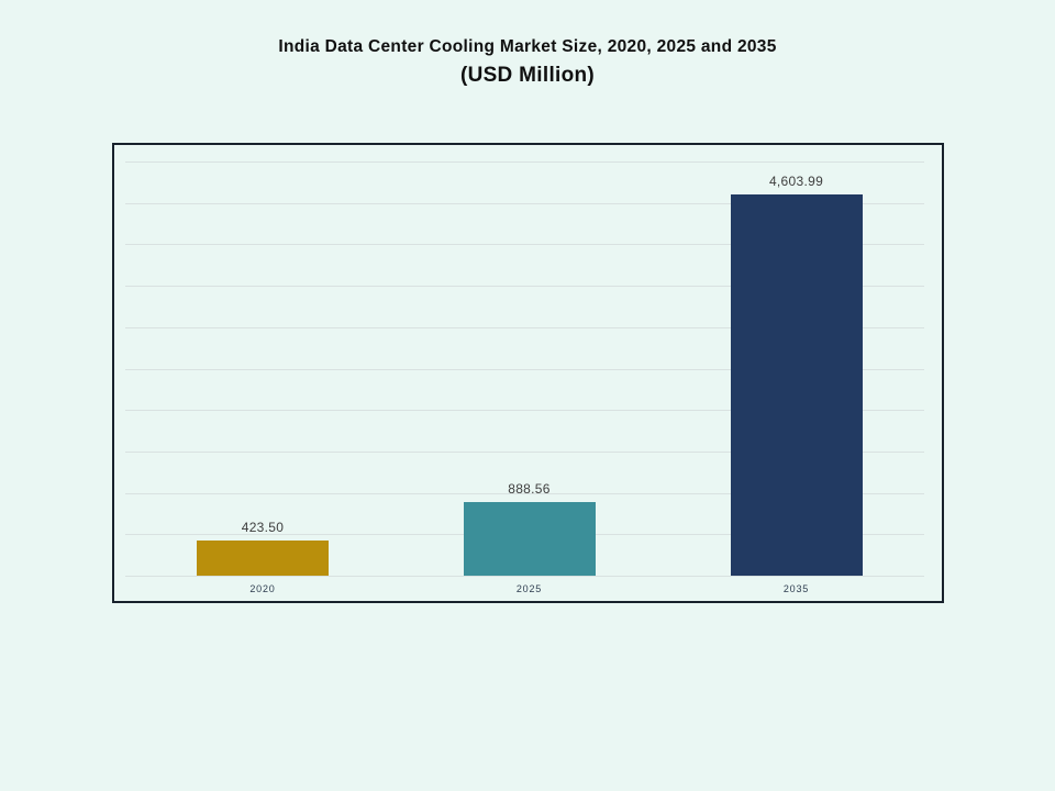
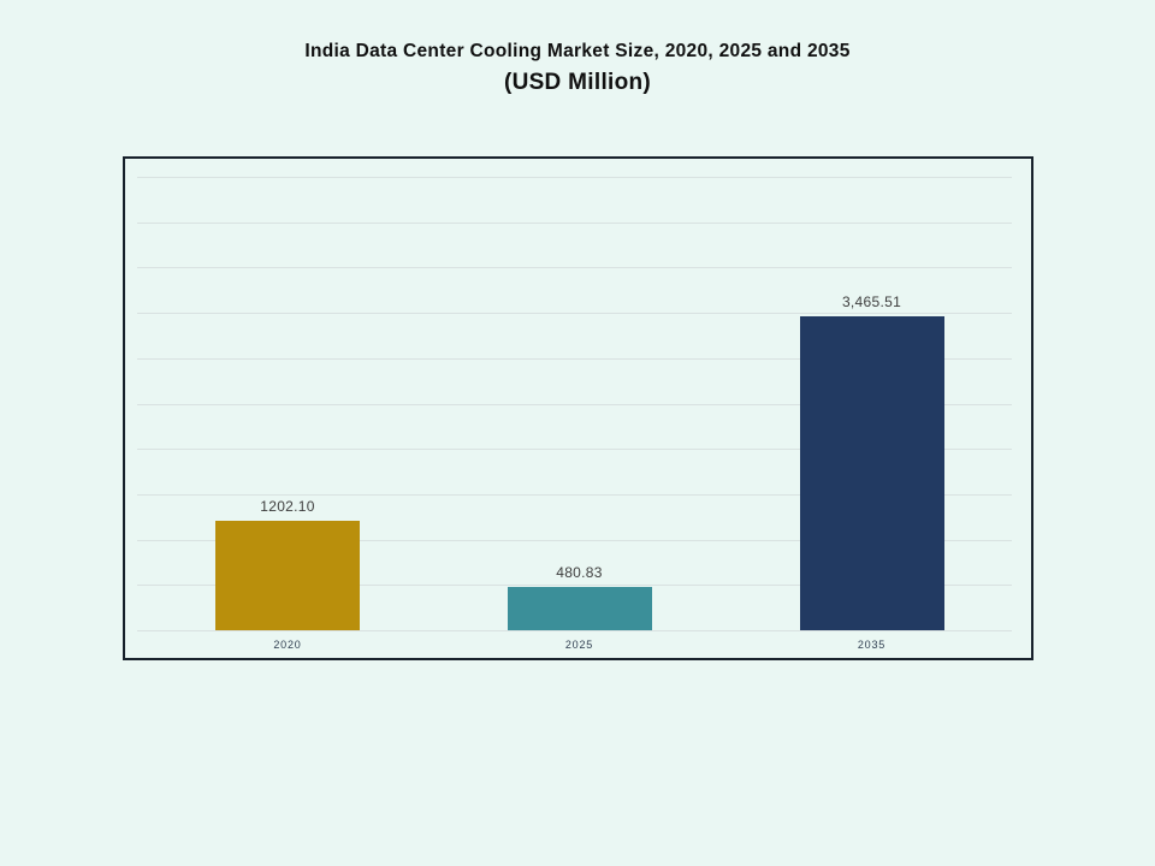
2020: 423.50 -> 1202.10
2025: 888.56 -> 480.83
2035: 4,603.99 -> 3,465.51
